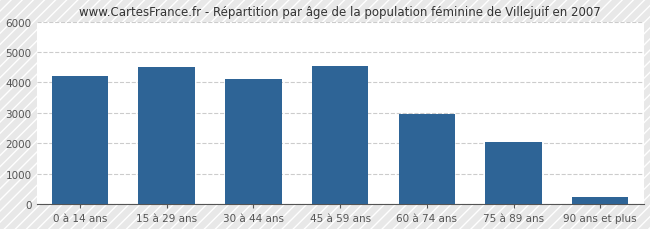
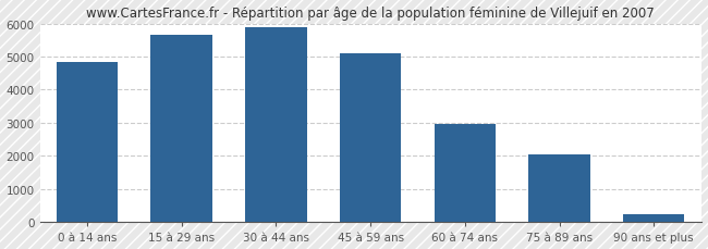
0 à 14 ans: 4200 -> 4820
15 à 29 ans: 4500 -> 5650
30 à 44 ans: 4100 -> 5880
45 à 59 ans: 4550 -> 5110
